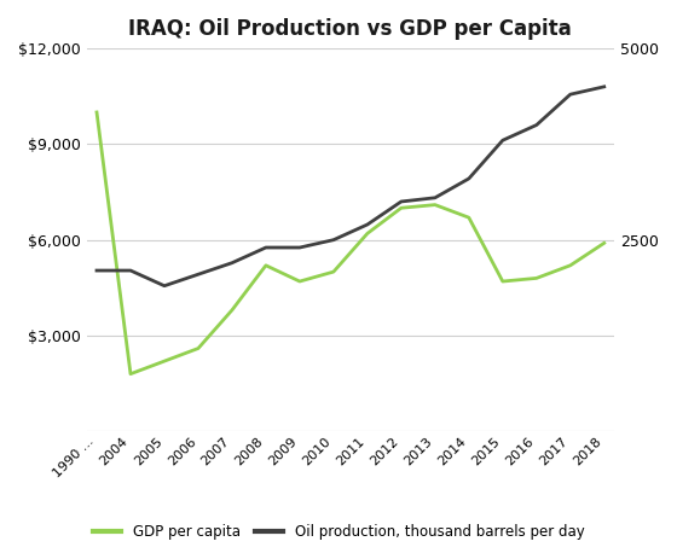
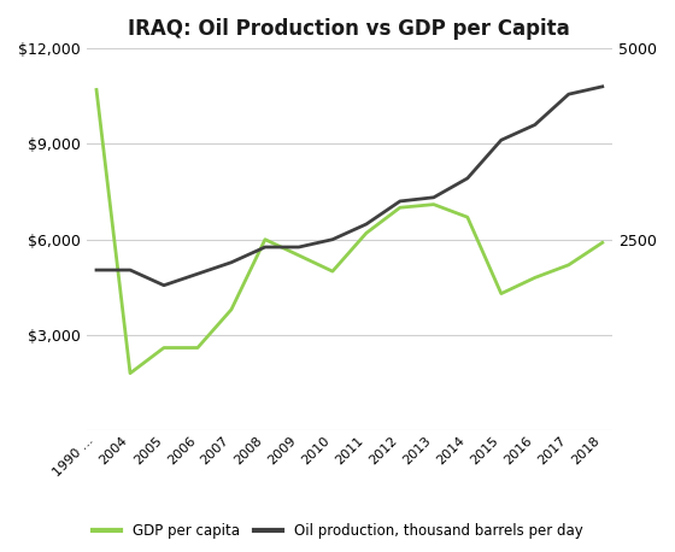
GDP per capita/1990 ...: $10,000 -> $10,700
GDP per capita/2005: $2,200 -> $2,600
GDP per capita/2008: $5,200 -> $6,000
GDP per capita/2009: $4,700 -> $5,500
GDP per capita/2015: $4,700 -> $4,300
